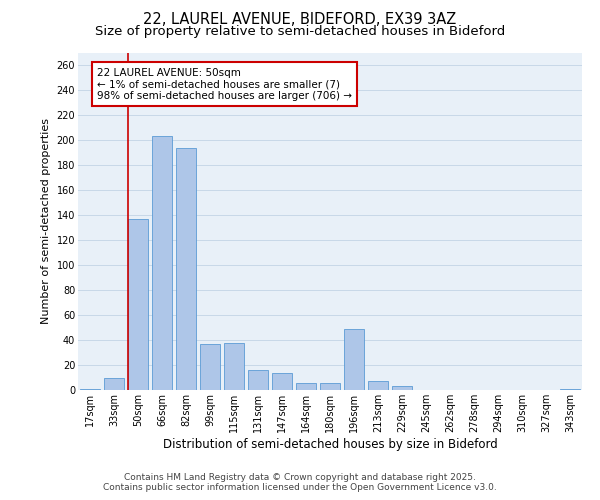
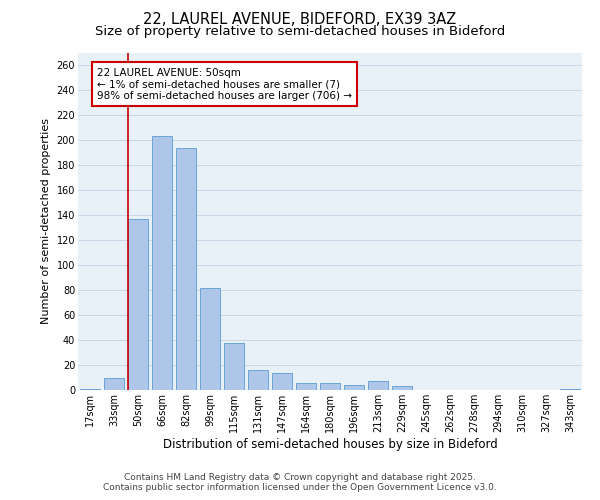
99sqm: 37 -> 82
196sqm: 49 -> 4
